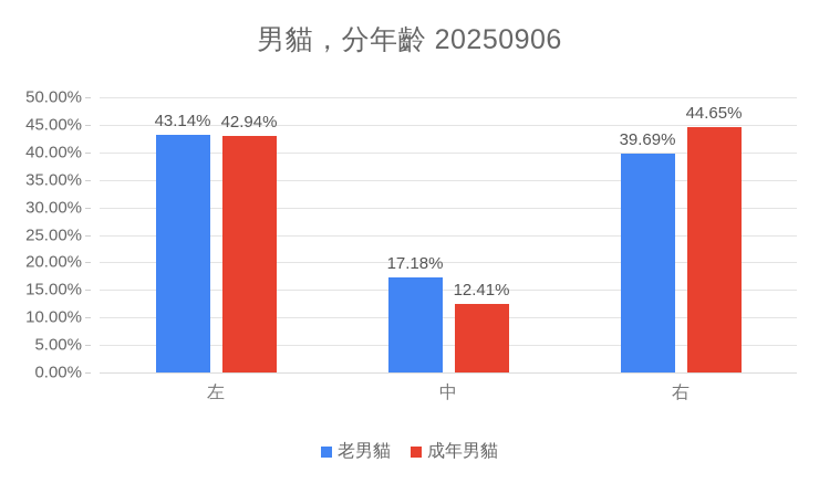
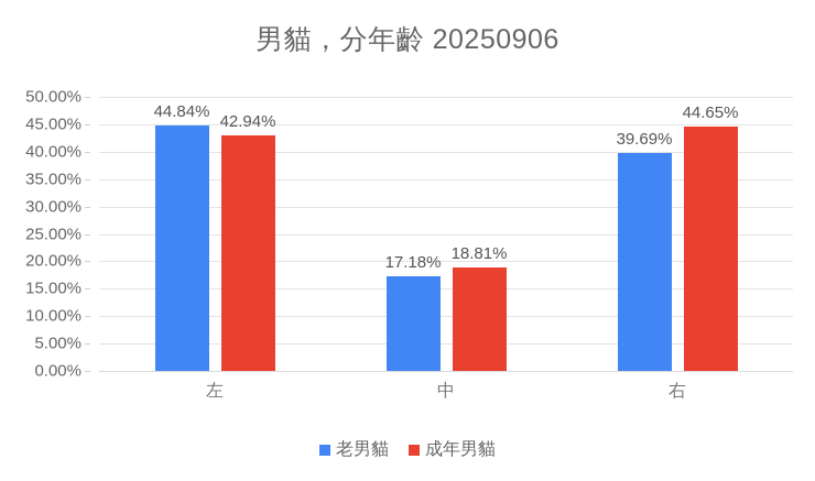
老男貓/左: 43.14% -> 44.84%
成年男貓/中: 12.41% -> 18.81%
